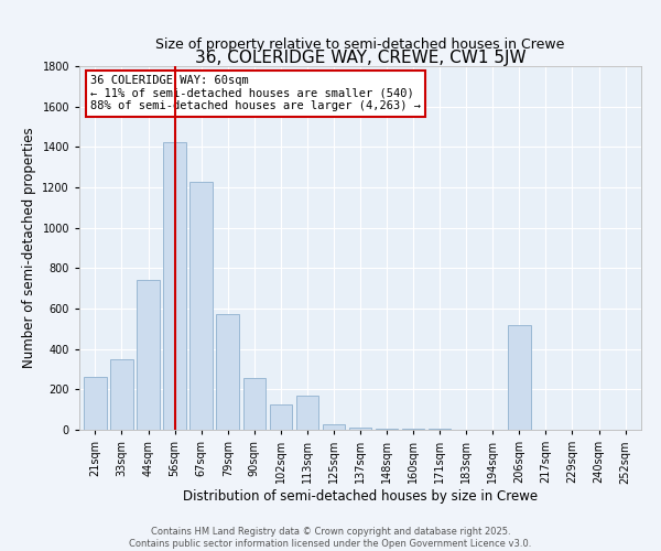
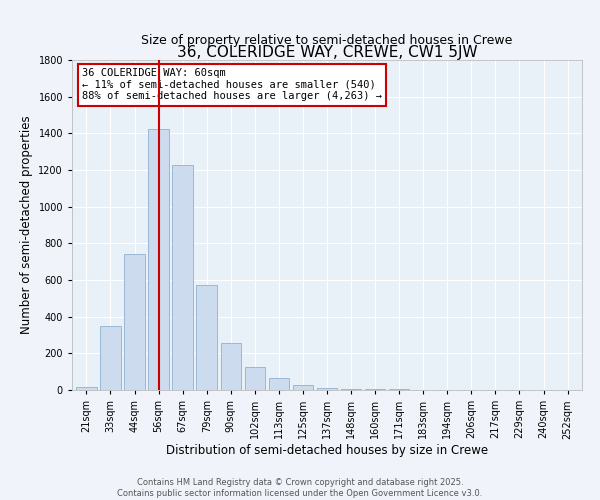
21sqm: 260 -> 20
113sqm: 170 -> 60
206sqm: 520 -> 0
